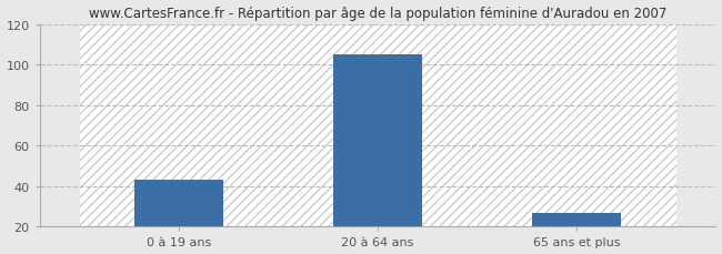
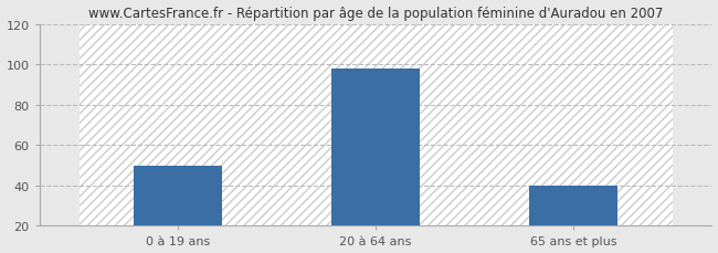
0 à 19 ans: 43 -> 50
20 à 64 ans: 105 -> 98
65 ans et plus: 27 -> 40
